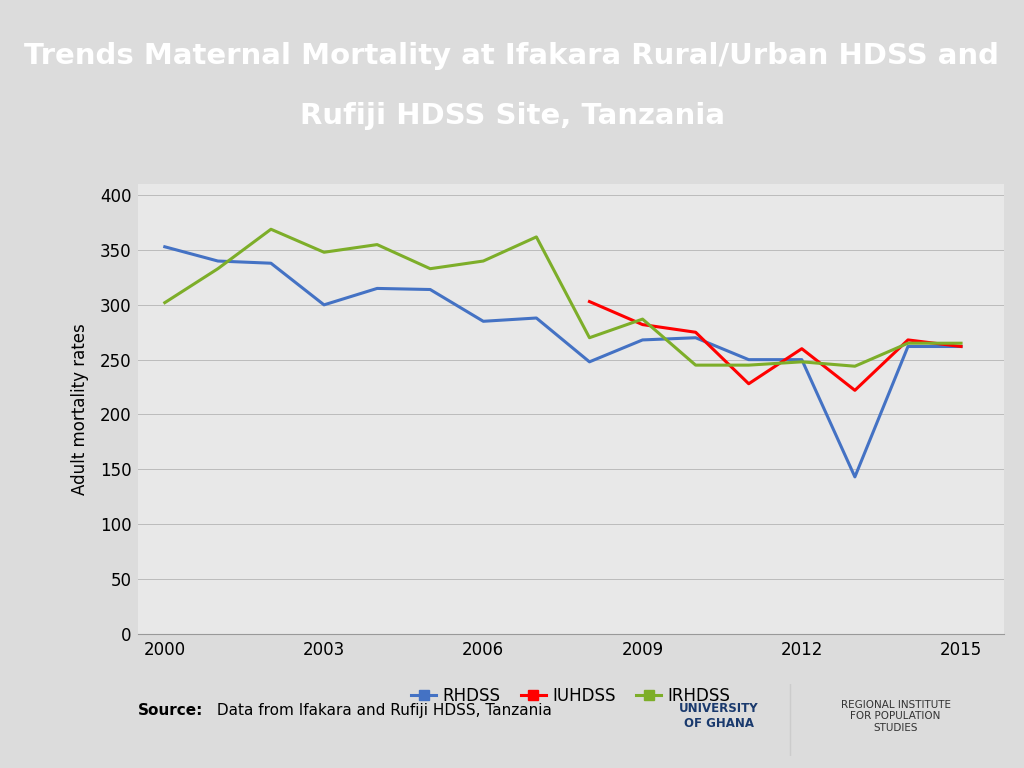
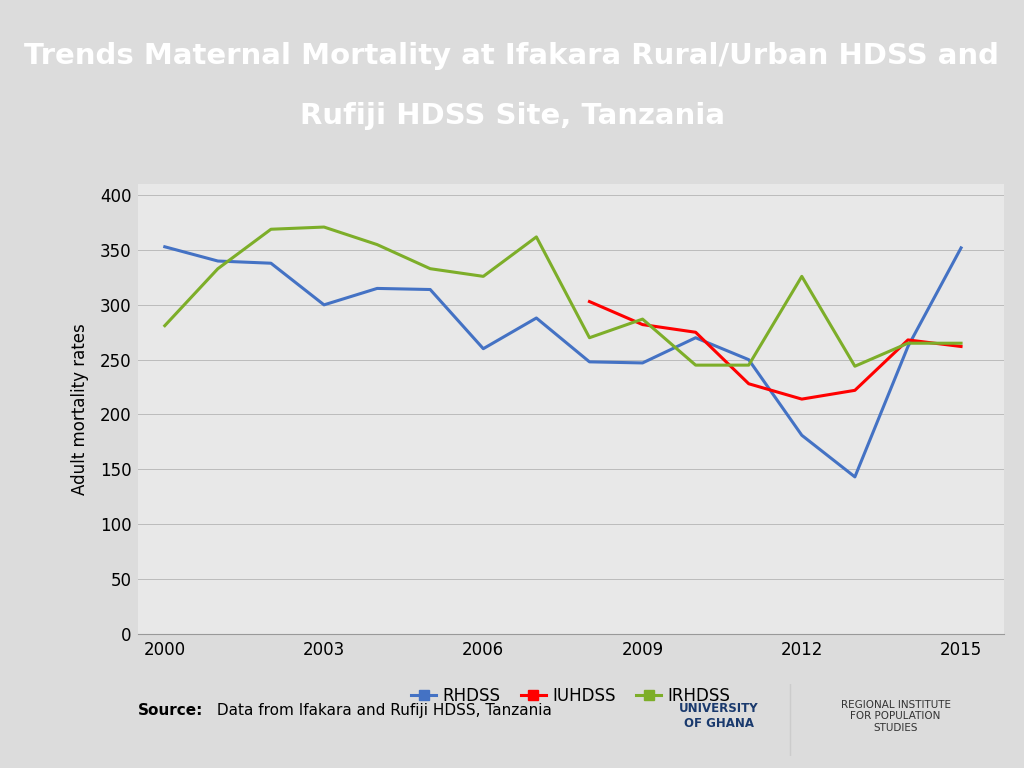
IRHDSS/2000: 302 -> 281
IRHDSS/2003: 348 -> 371
RHDSS/2006: 285 -> 260
IRHDSS/2006: 340 -> 326
RHDSS/2009: 268 -> 247
RHDSS/2012: 250 -> 181
IUHDSS/2012: 260 -> 214
IRHDSS/2012: 248 -> 326
RHDSS/2015: 262 -> 352
